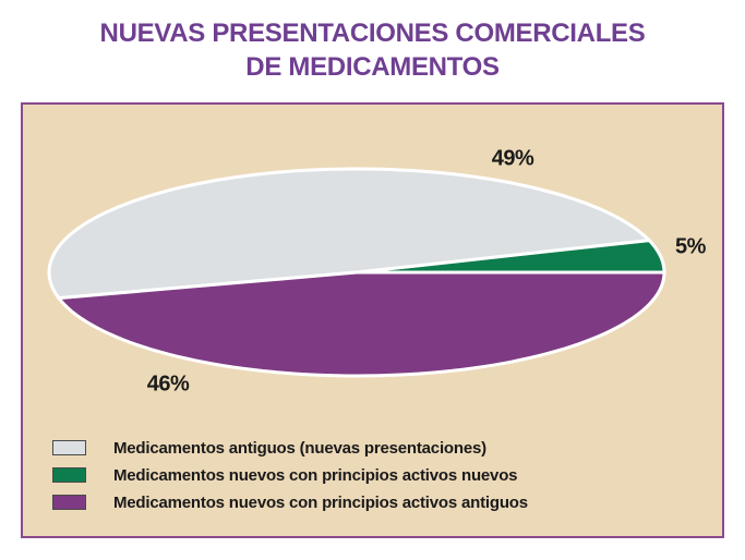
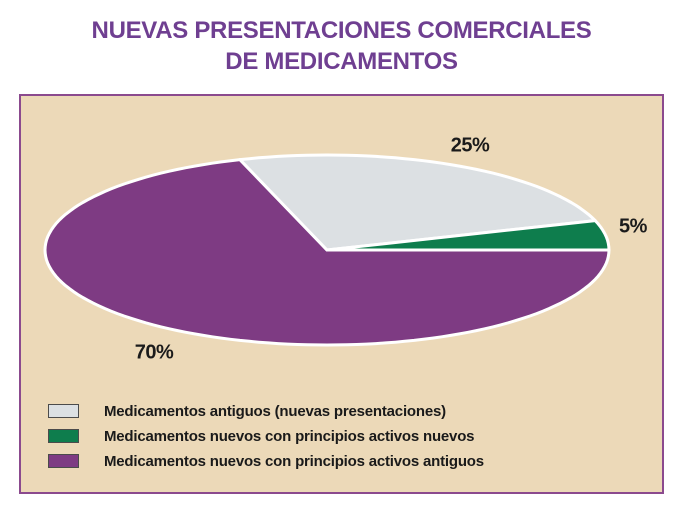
Medicamentos antiguos (nuevas presentaciones): 49% -> 25%
Medicamentos nuevos con principios activos antiguos: 46% -> 70%
